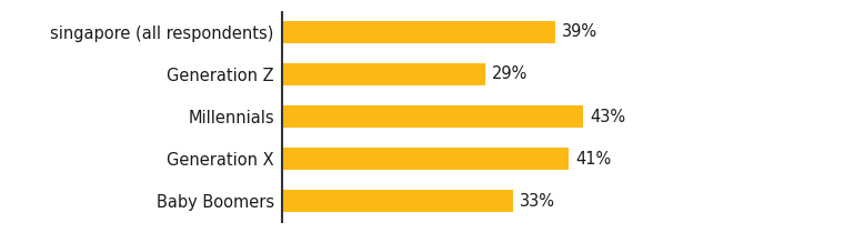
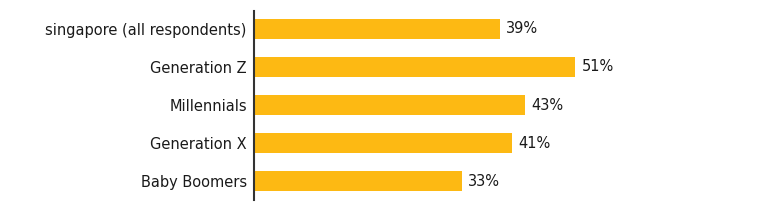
Generation Z: 29% -> 51%
